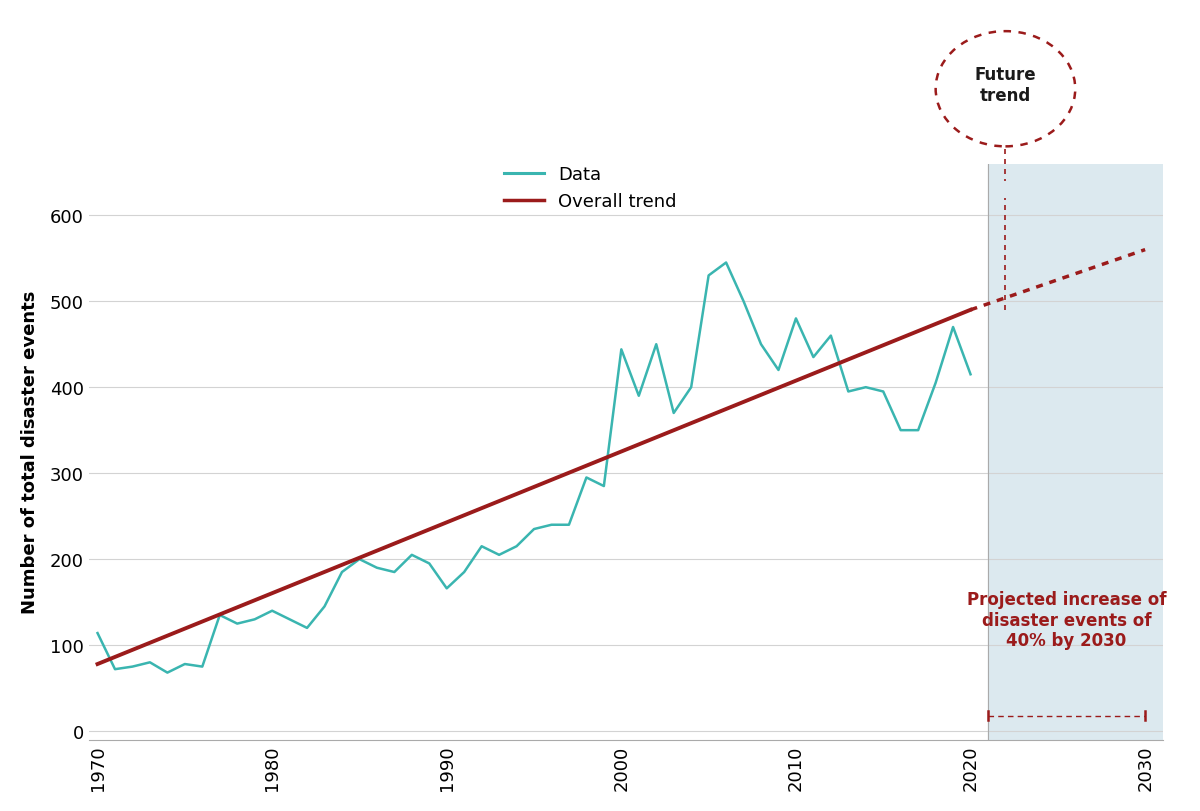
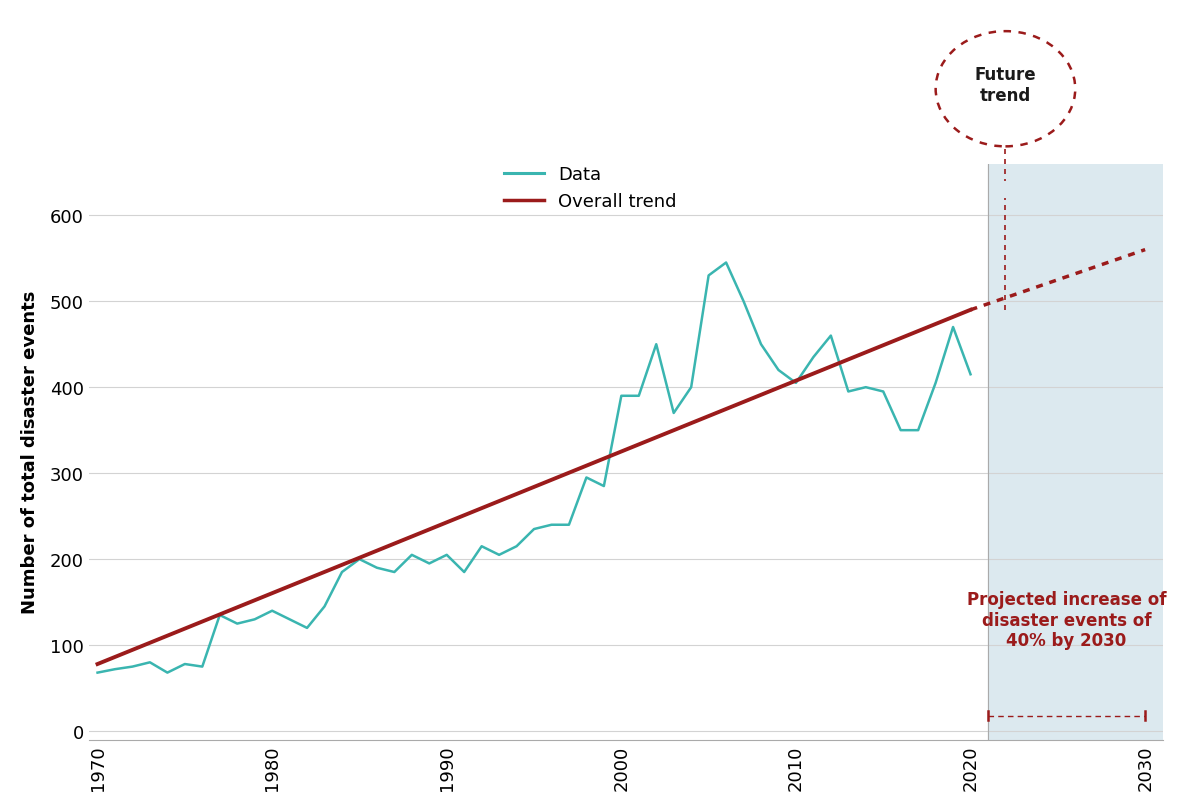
1970: 114 -> 68
1990: 166 -> 205
2000: 444 -> 390
2010: 480 -> 405
